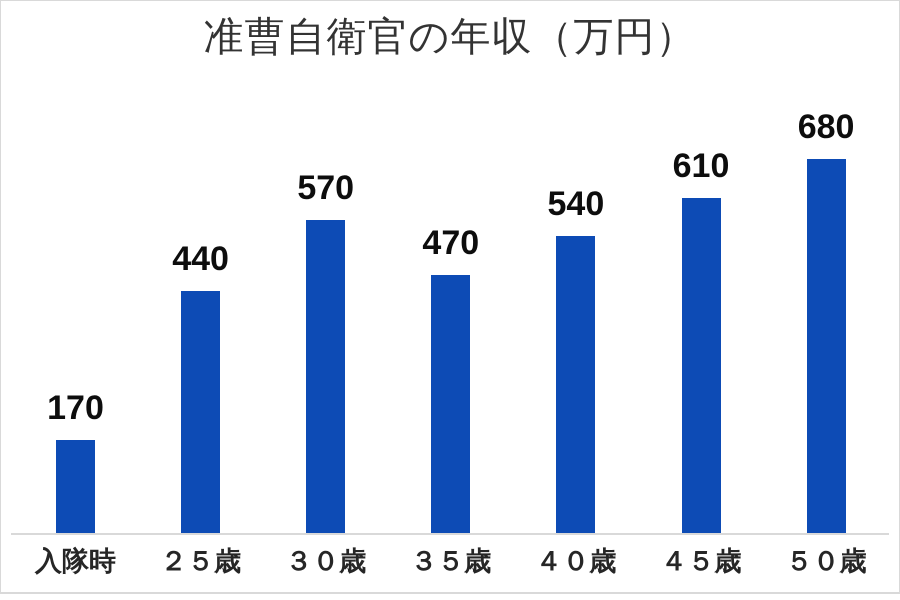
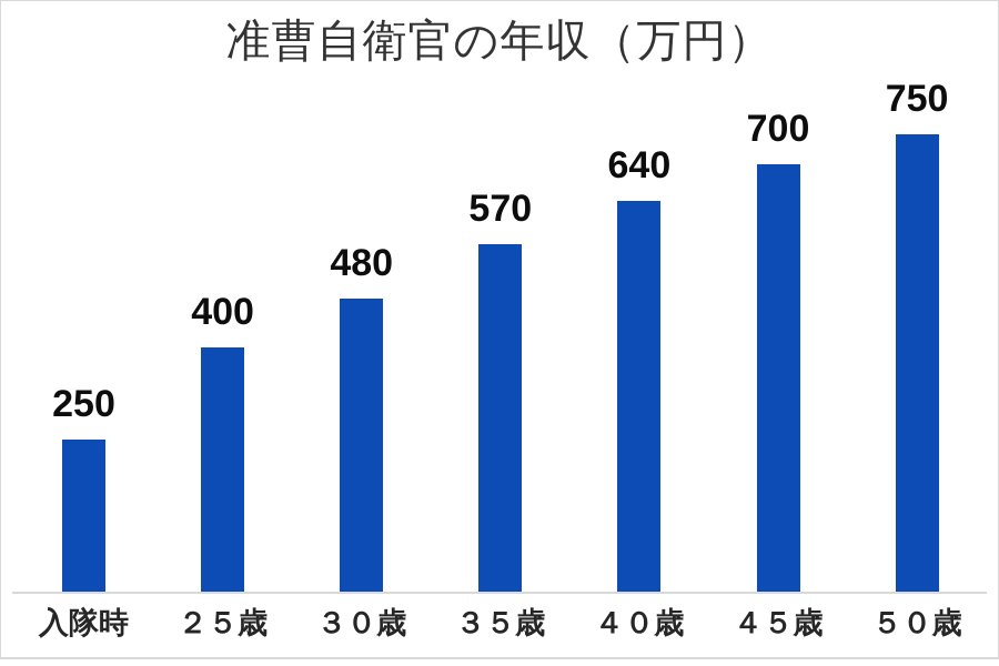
入隊時: 170 -> 250
２５歳: 440 -> 400
３０歳: 570 -> 480
３５歳: 470 -> 570
４０歳: 540 -> 640
４５歳: 610 -> 700
５０歳: 680 -> 750
